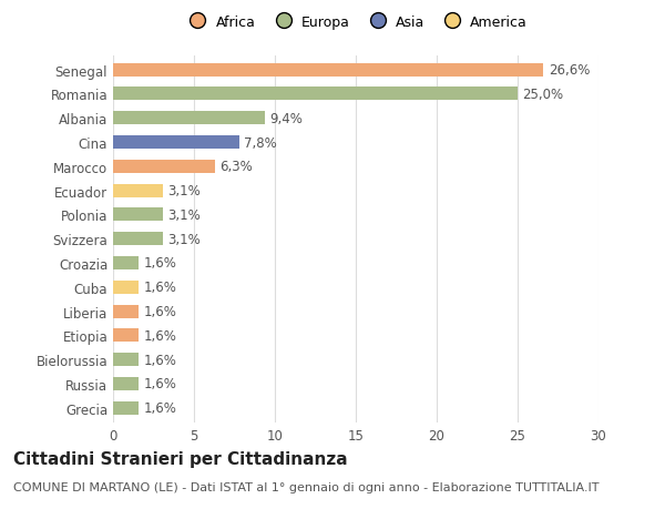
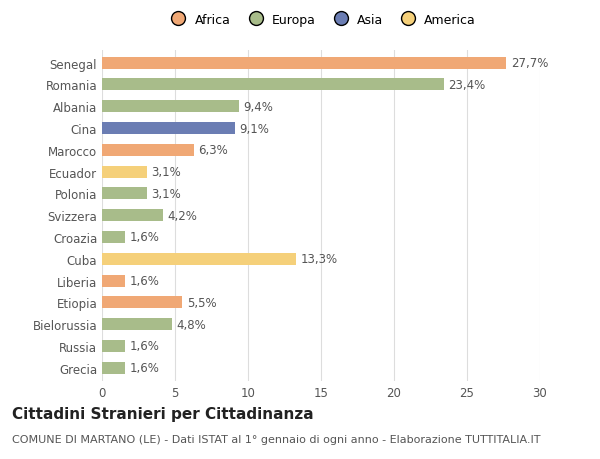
Senegal: 26,6% -> 27,7%
Romania: 25,0% -> 23,4%
Cina: 7,8% -> 9,1%
Svizzera: 3,1% -> 4,2%
Cuba: 1,6% -> 13,3%
Etiopia: 1,6% -> 5,5%
Bielorussia: 1,6% -> 4,8%
